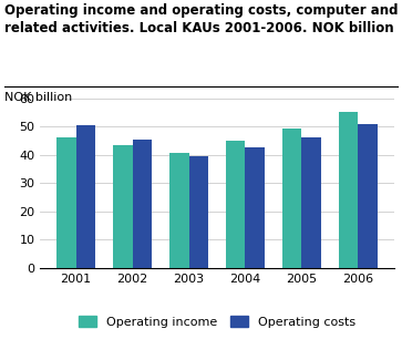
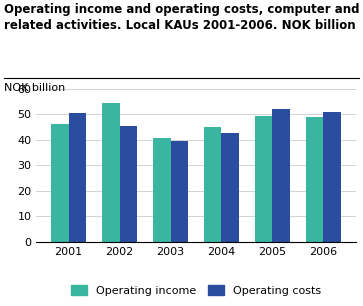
Operating income/2002: 43.5 -> 54.5
Operating costs/2005: 46.0 -> 52.0
Operating income/2006: 55.0 -> 49.0
